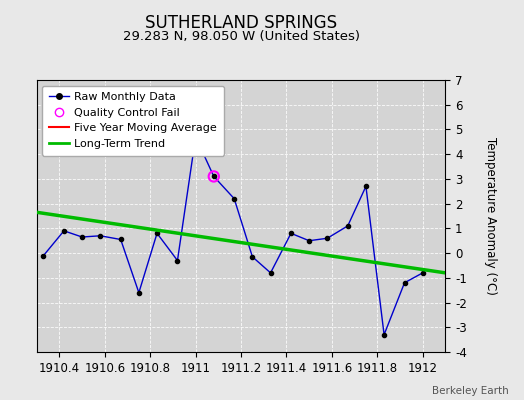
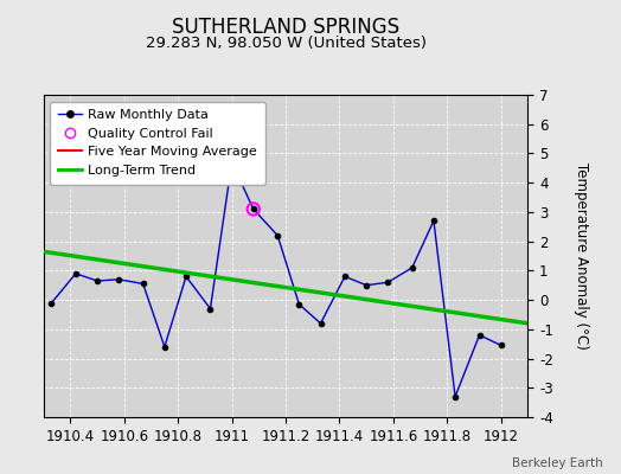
Raw Monthly Data/1912: -0.80 -> -1.55
